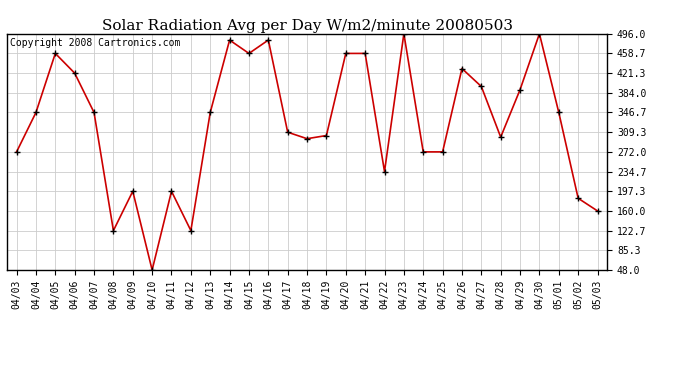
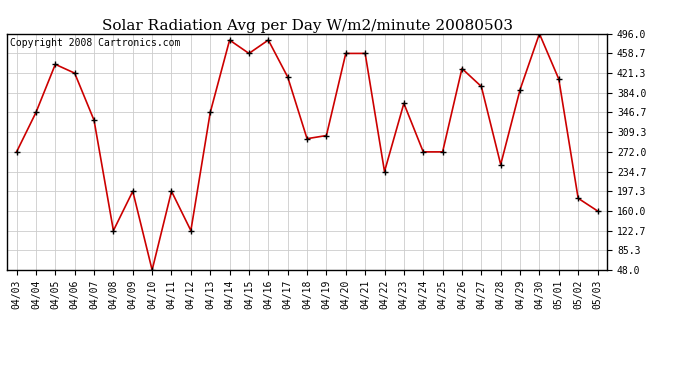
04/05: 459 -> 438
04/07: 347 -> 332
04/17: 309 -> 414
04/23: 496 -> 364
04/28: 300 -> 248
05/01: 347 -> 410
